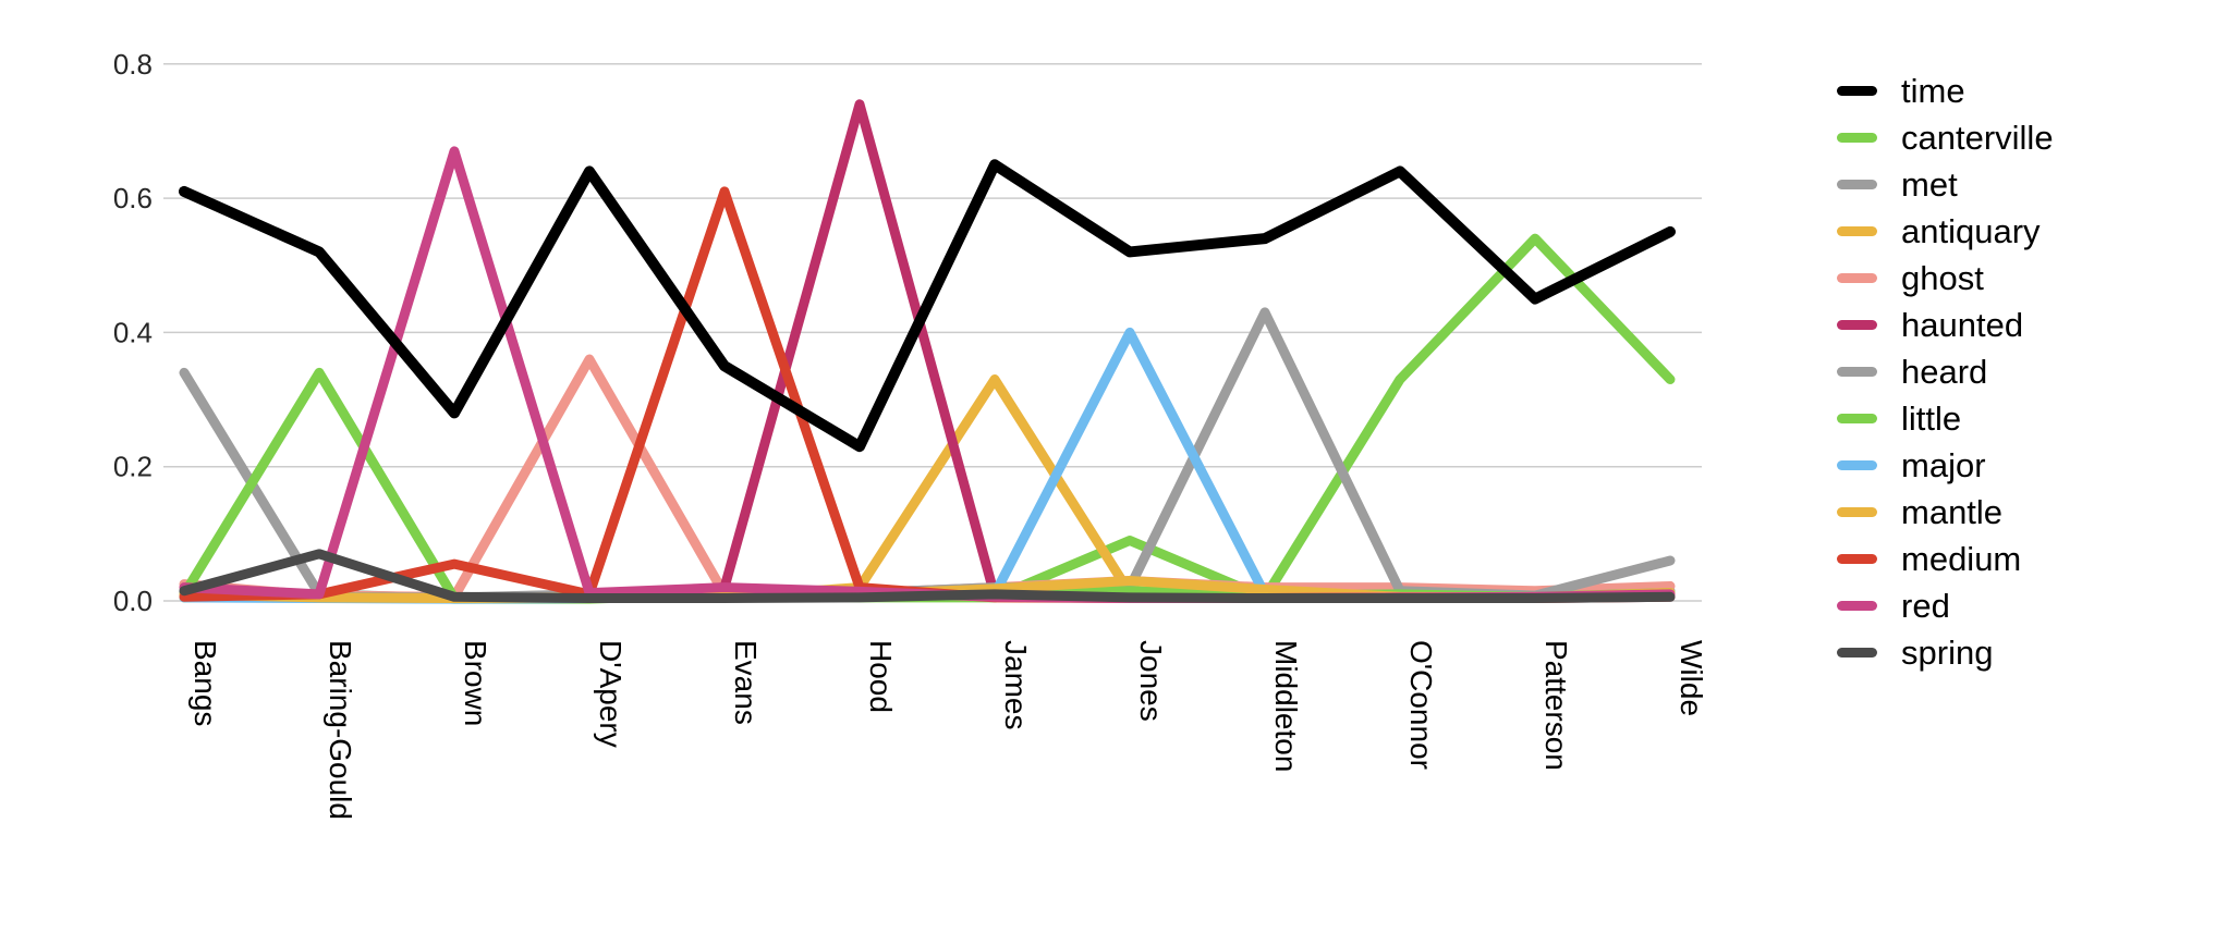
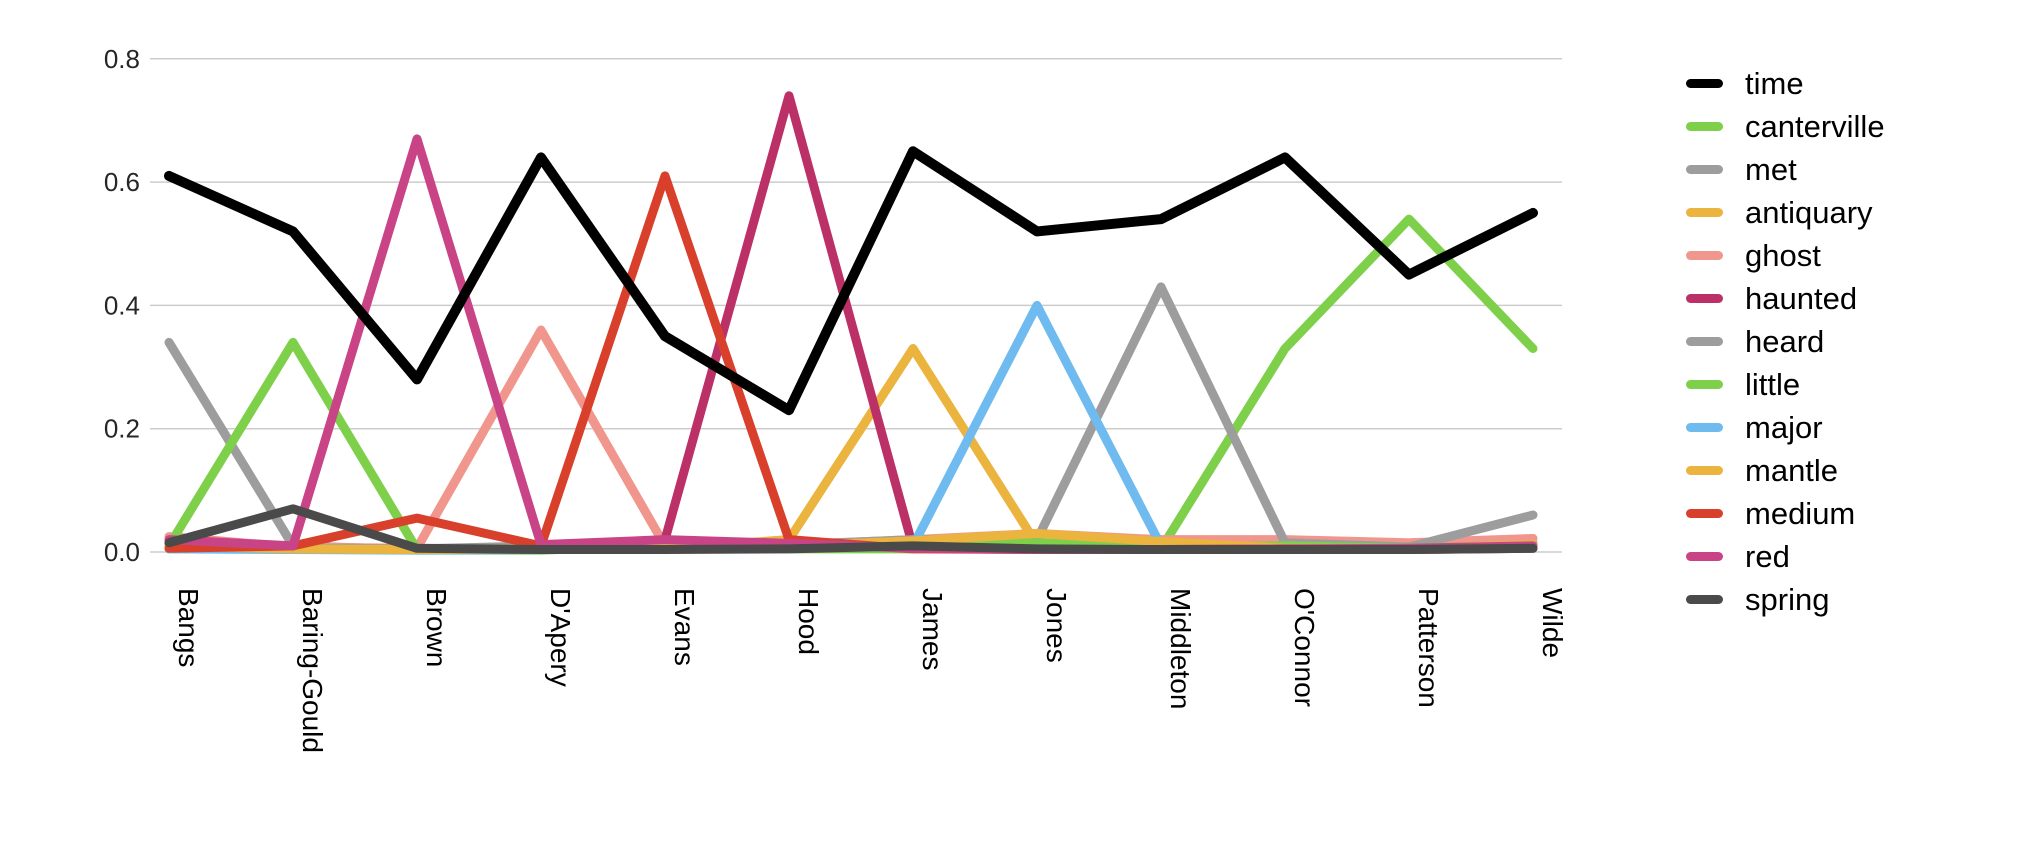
canterville/Jones: 0.09 -> 0.01
